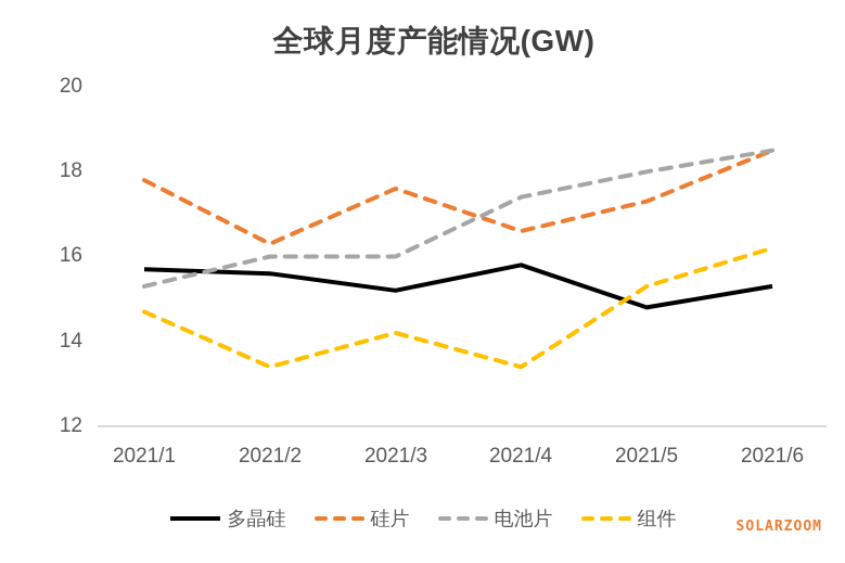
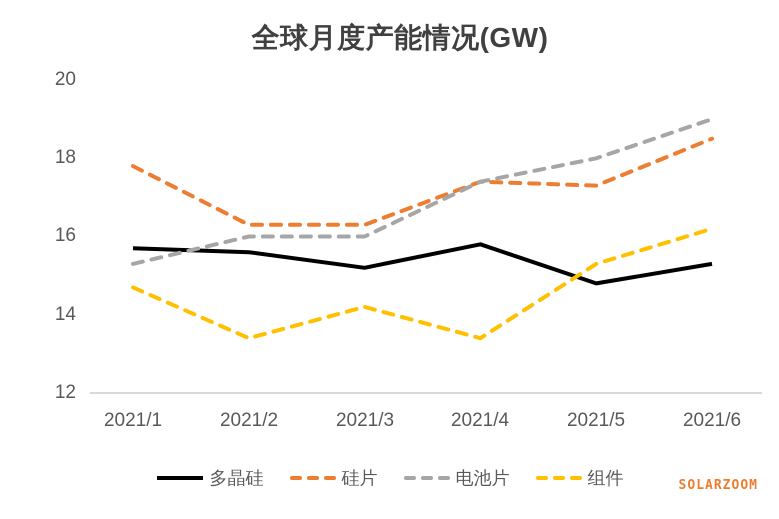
硅片/2021/3: 17.6 -> 16.3
硅片/2021/4: 16.6 -> 17.4
电池片/2021/6: 18.5 -> 19.0
